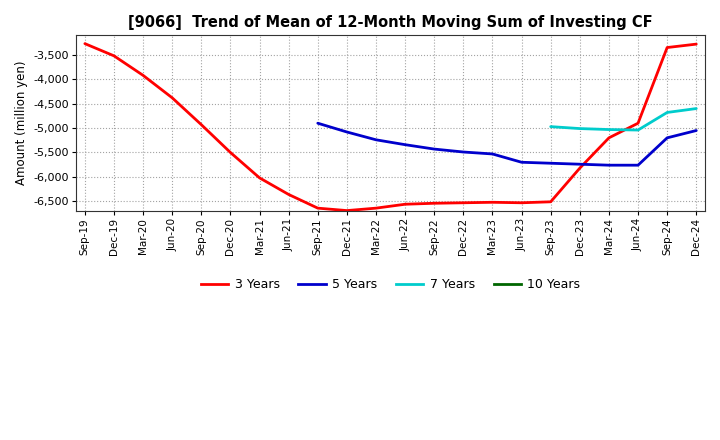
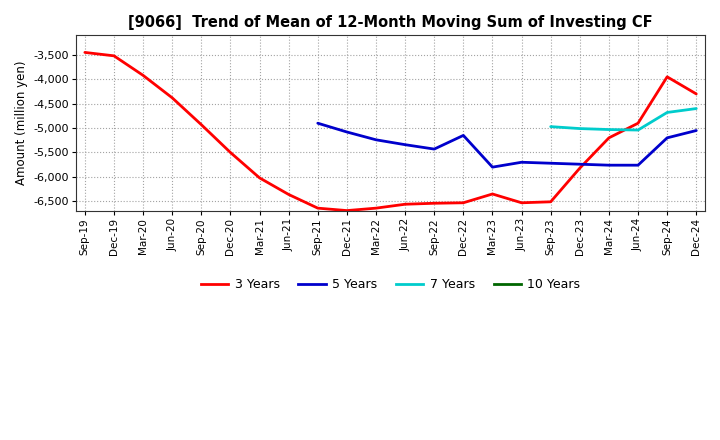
3 Years/Sep-19: -3,270 -> -3,450
5 Years/Dec-22: -5,490 -> -5,150
3 Years/Mar-23: -6,520 -> -6,350
5 Years/Mar-23: -5,530 -> -5,800
3 Years/Sep-24: -3,350 -> -3,950
3 Years/Dec-24: -3,280 -> -4,300
